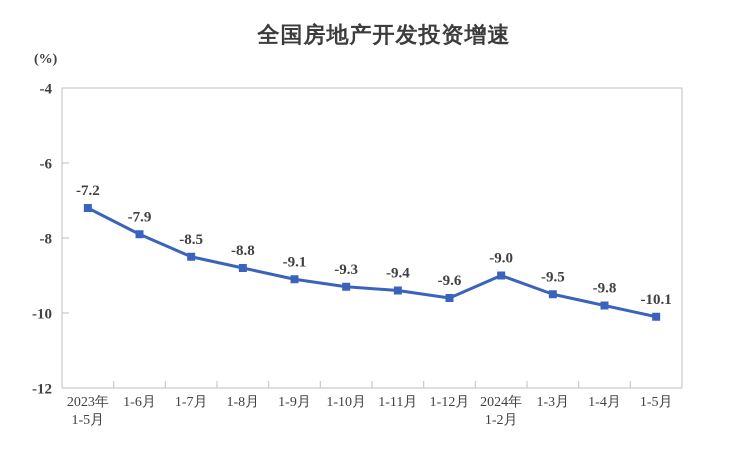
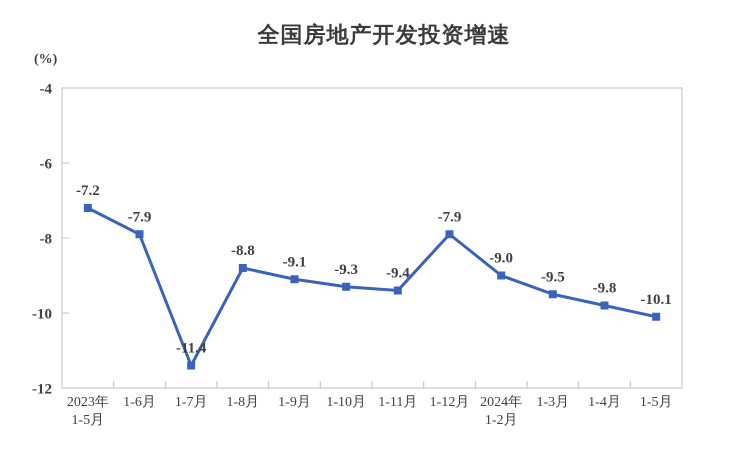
1-7月: -8.5 -> -11.4
1-12月: -9.6 -> -7.9
